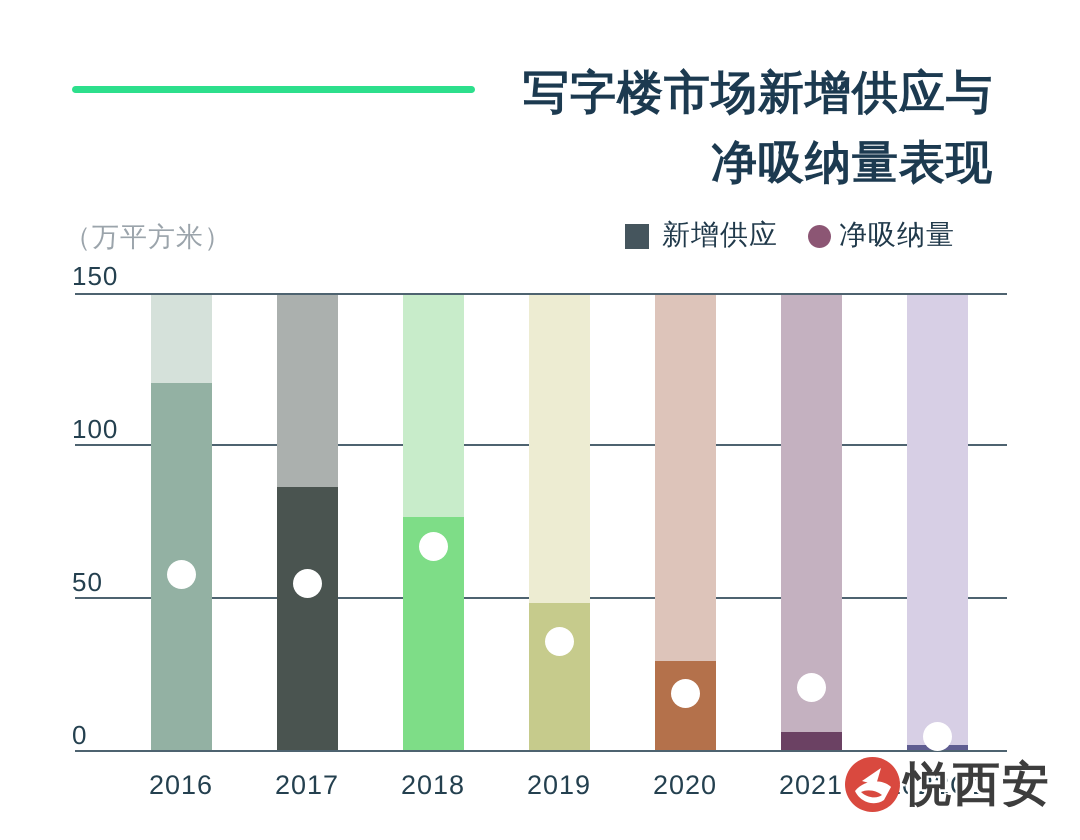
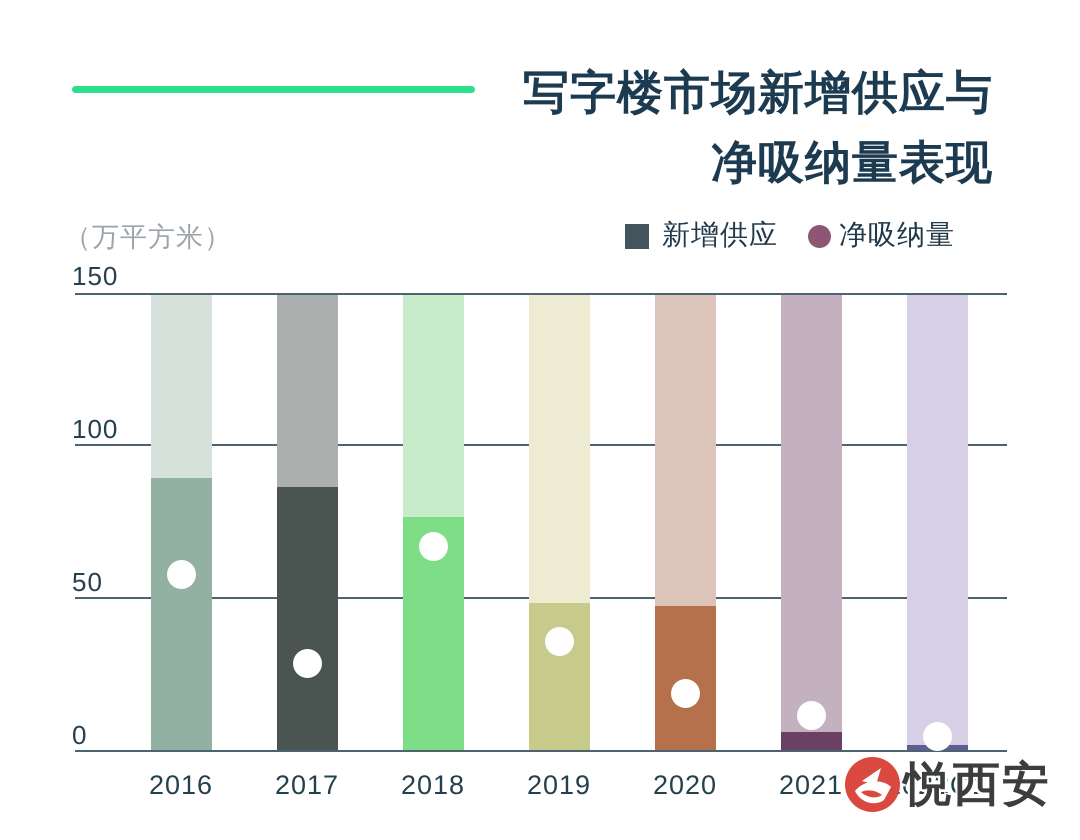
新增供应/2016: 120 -> 89
净吸纳量/2017: 55 -> 29
新增供应/2020: 29 -> 47
净吸纳量/2021: 21 -> 12
